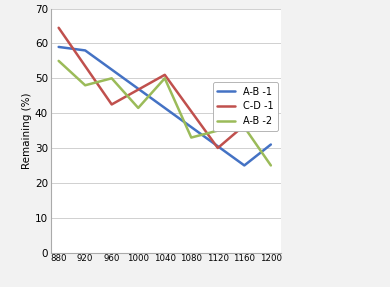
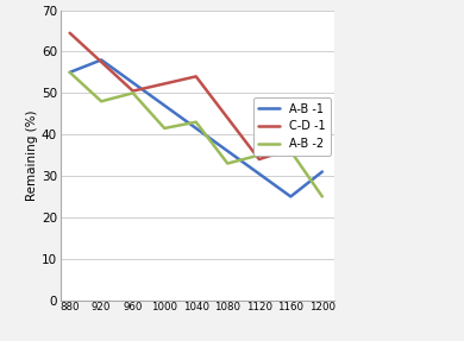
A-B -1/880: 59 -> 55
C-D -1/960: 42.5 -> 50.5
C-D -1/1040: 51.0 -> 54.0
A-B -2/1040: 50.0 -> 43.0
C-D -1/1120: 30.0 -> 34.0
